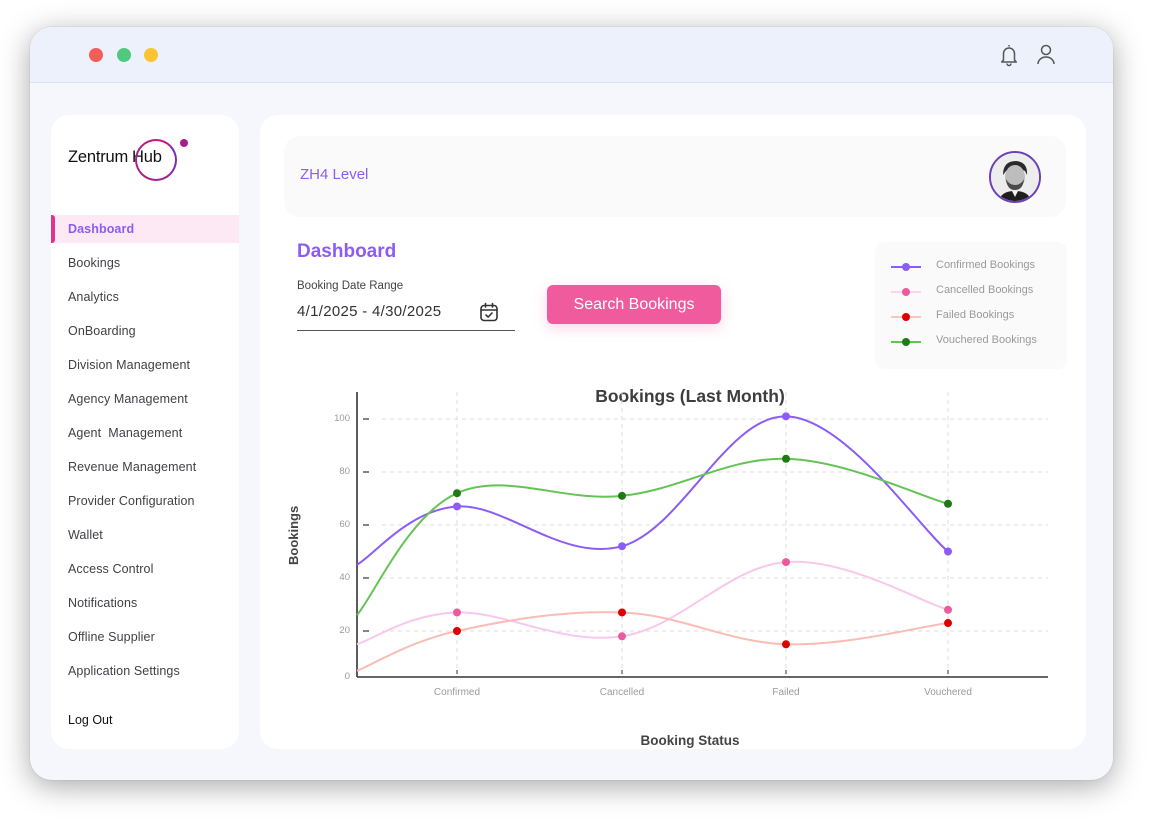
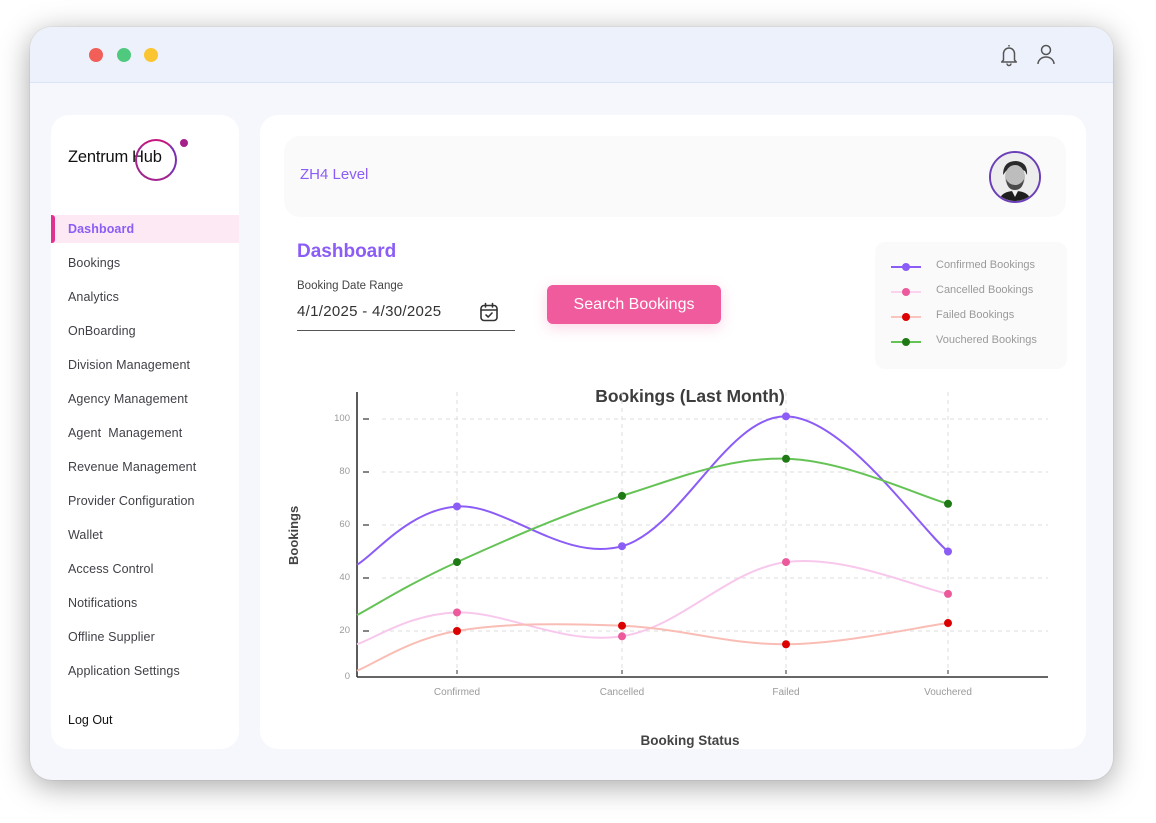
Vouchered Bookings/Confirmed: 72 -> 46
Failed Bookings/Cancelled: 27 -> 22
Cancelled Bookings/Vouchered: 28 -> 34
